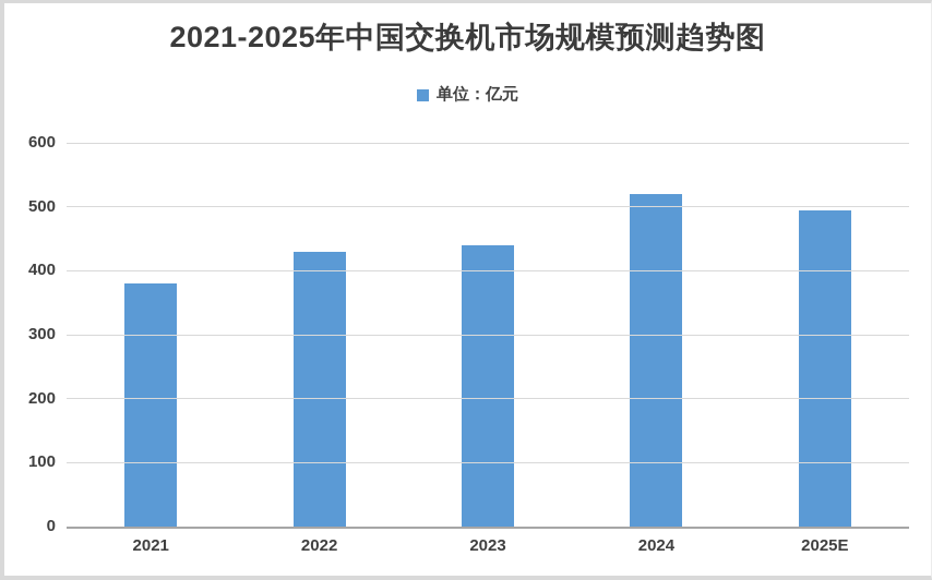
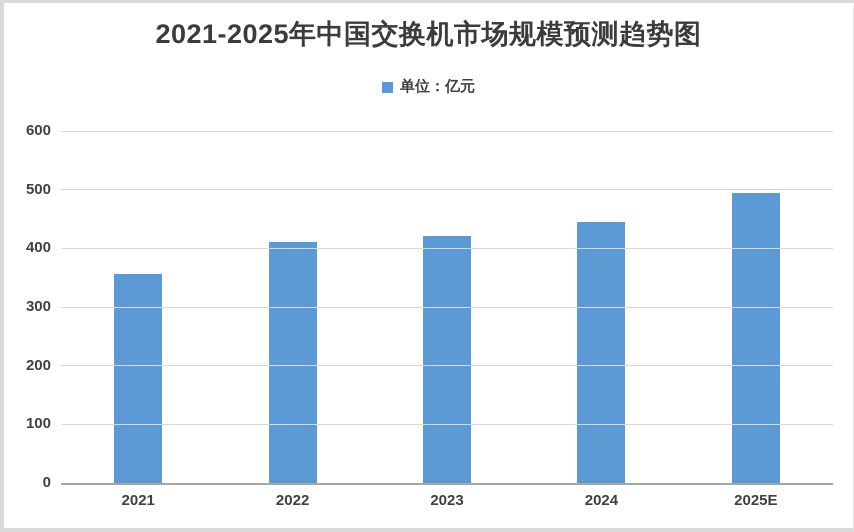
2021: 380 -> 360
2022: 430 -> 410
2023: 440 -> 420
2024: 520 -> 440
